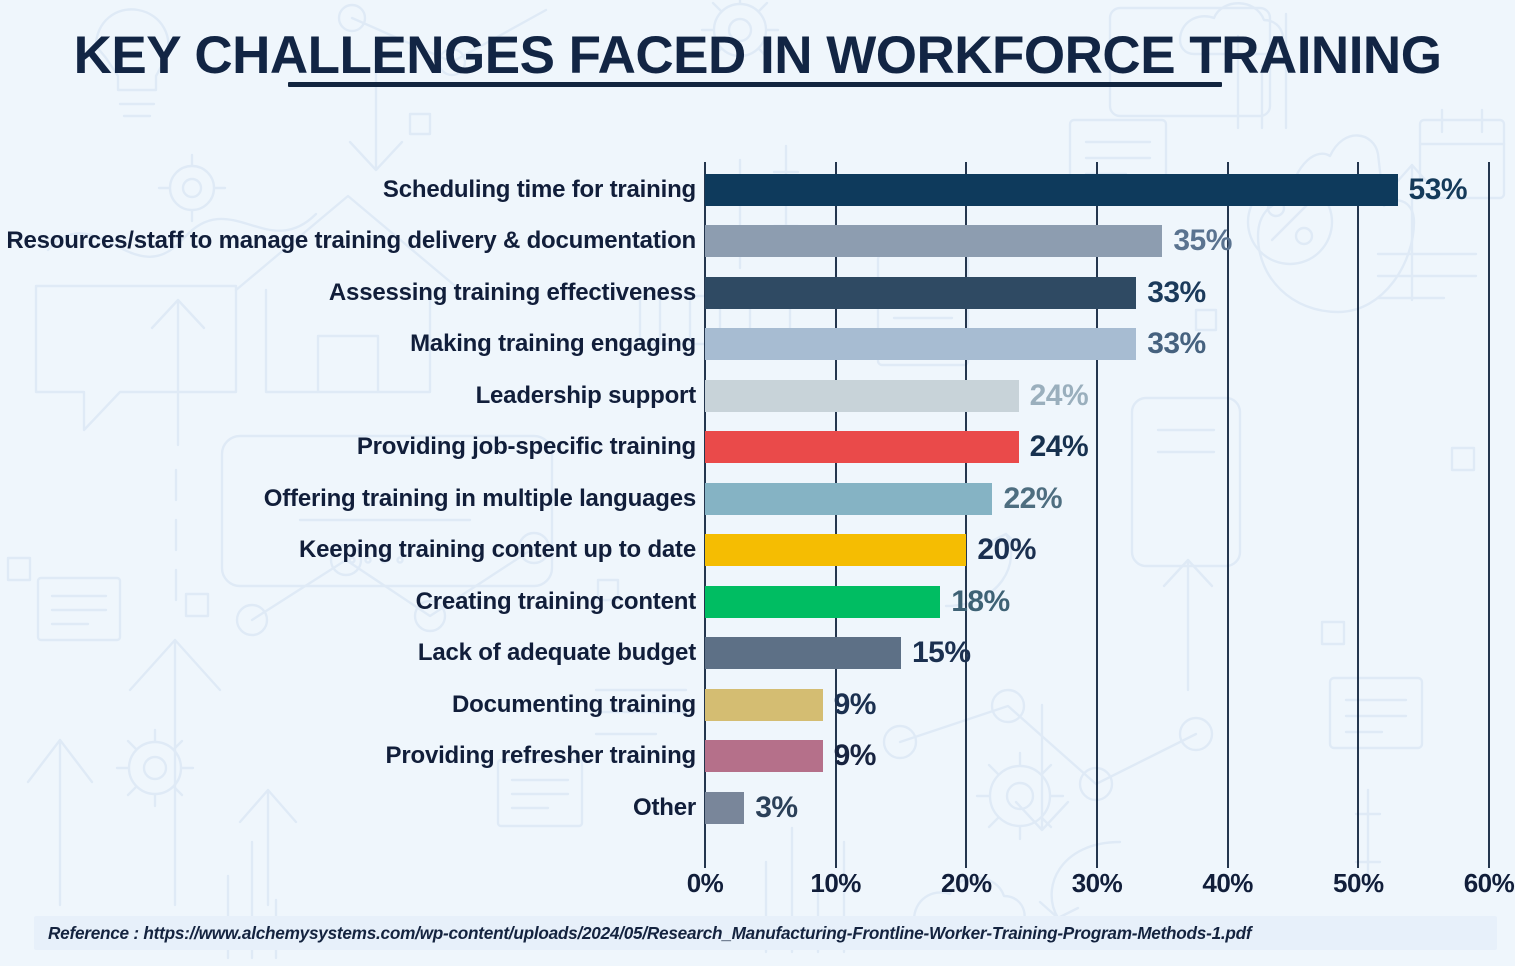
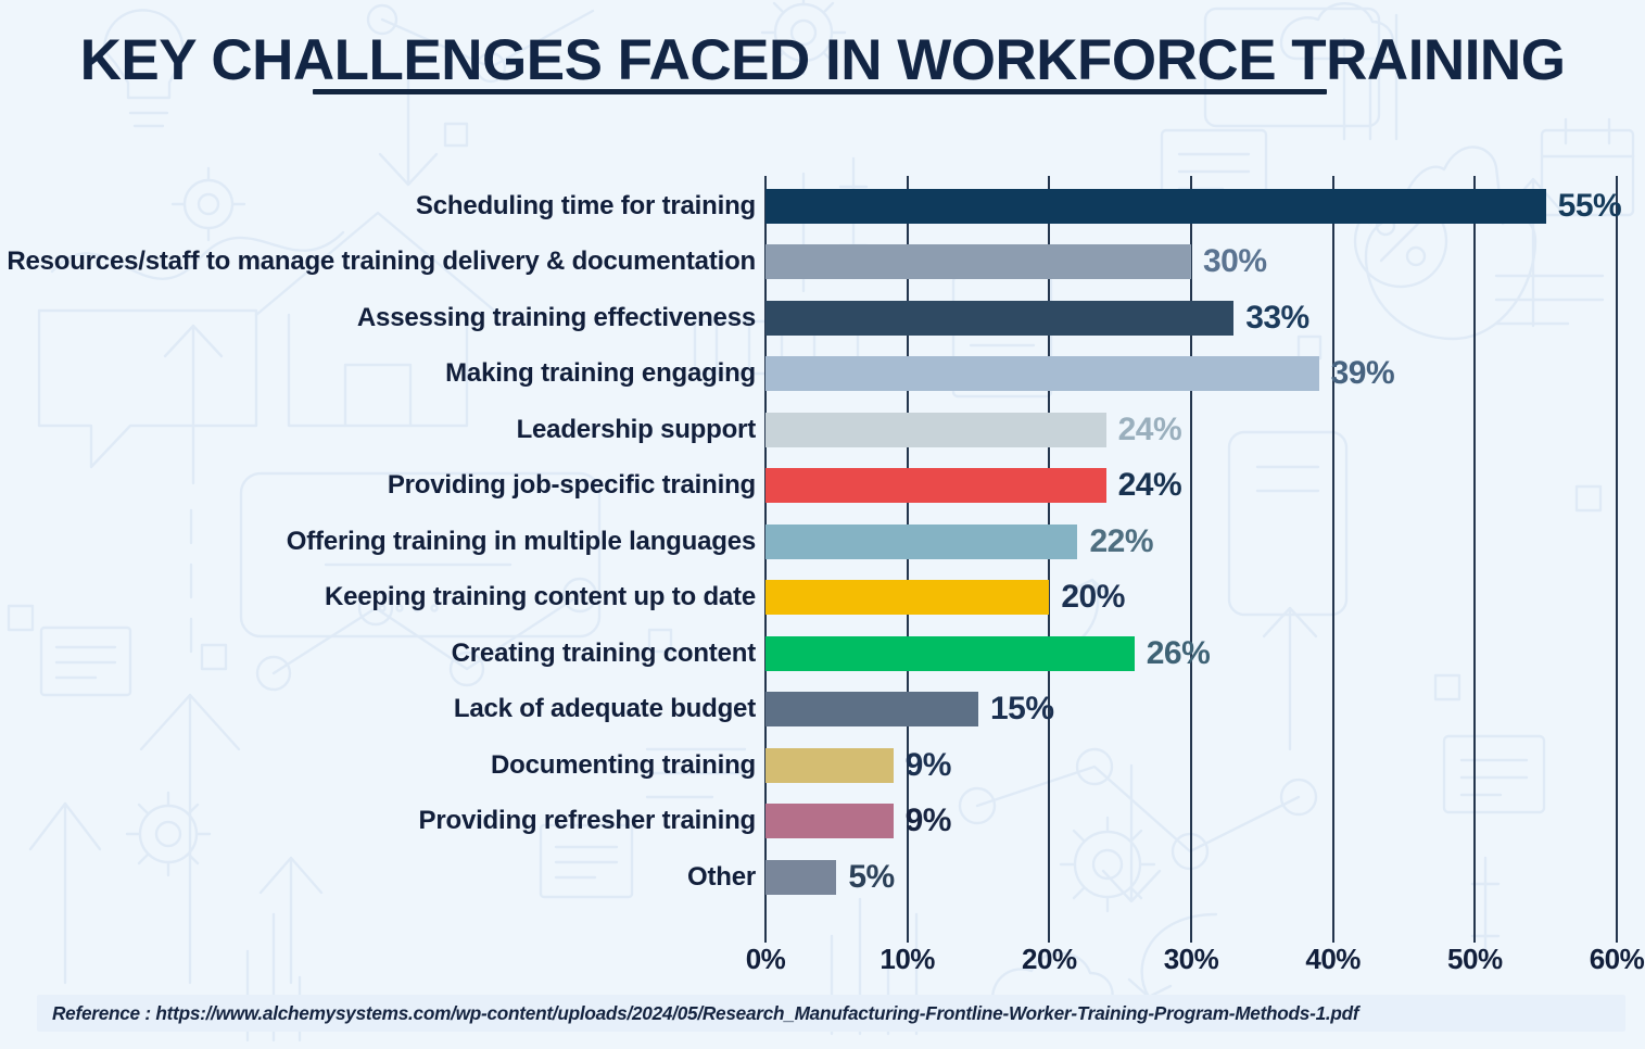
Scheduling time for training: 53% -> 55%
Resources/staff to manage training delivery & documentation: 35% -> 30%
Making training engaging: 33% -> 39%
Creating training content: 18% -> 26%
Other: 3% -> 5%
